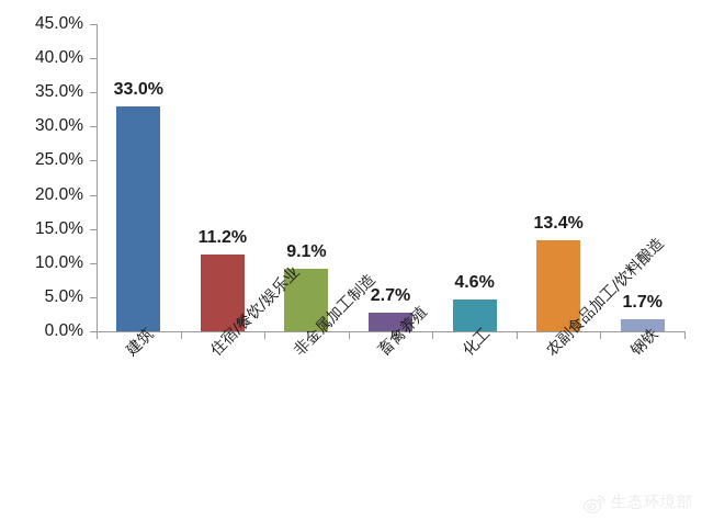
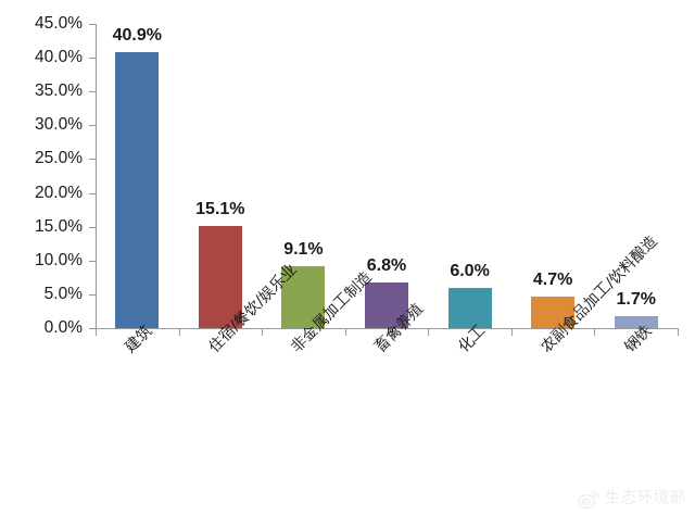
建筑: 33.0% -> 40.9%
住宿/餐饮/娱乐业: 11.2% -> 15.1%
畜禽养殖: 2.7% -> 6.8%
化工: 4.6% -> 6.0%
农副食品加工/饮料酿造: 13.4% -> 4.7%
